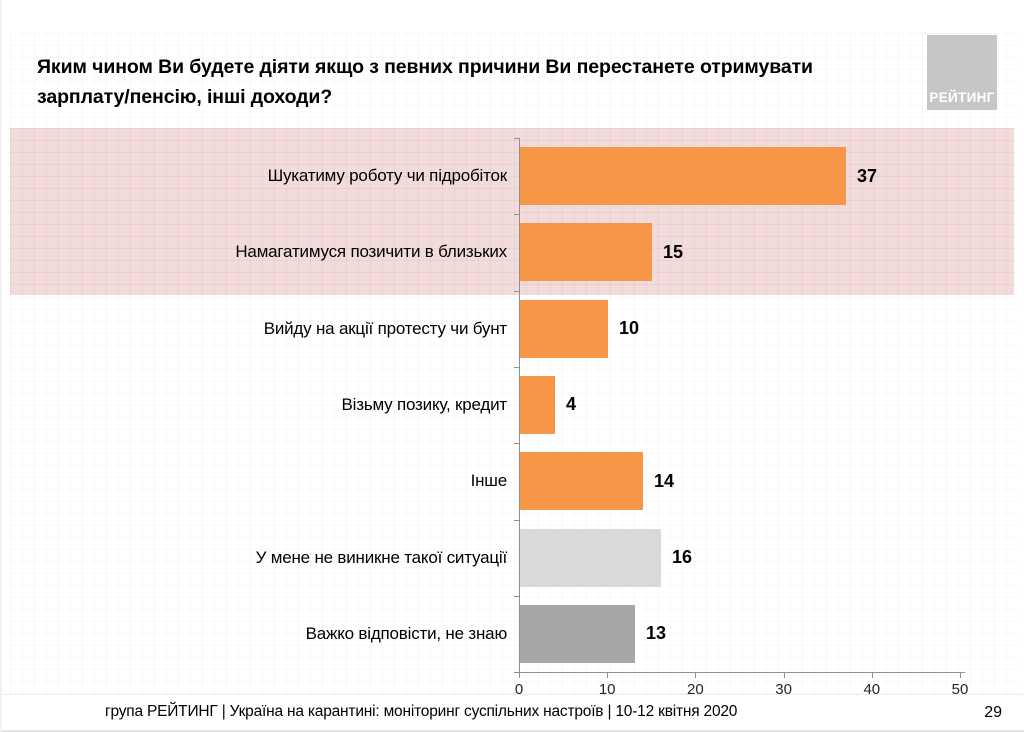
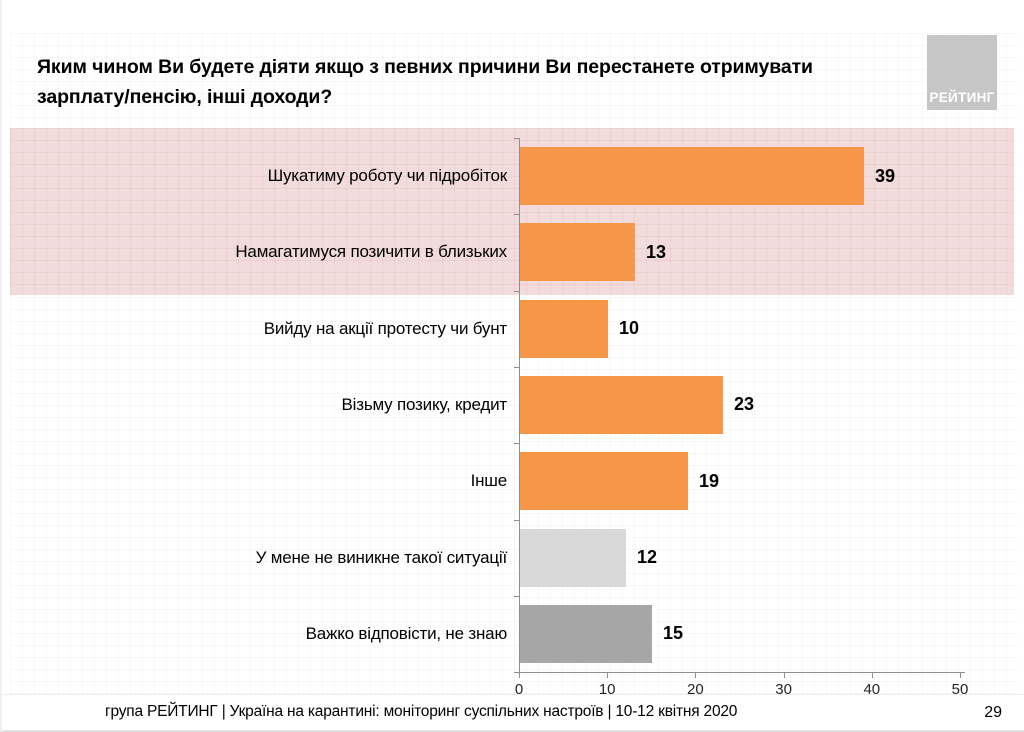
Шукатиму роботу чи підробіток: 37 -> 39
Намагатимуся позичити в близьких: 15 -> 13
Візьму позику, кредит: 4 -> 23
Інше: 14 -> 19
У мене не виникне такої ситуації: 16 -> 12
Важко відповісти, не знаю: 13 -> 15
